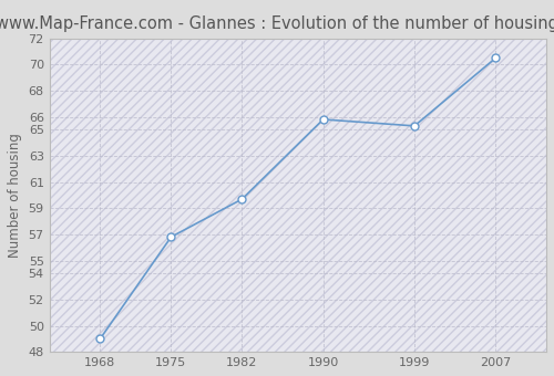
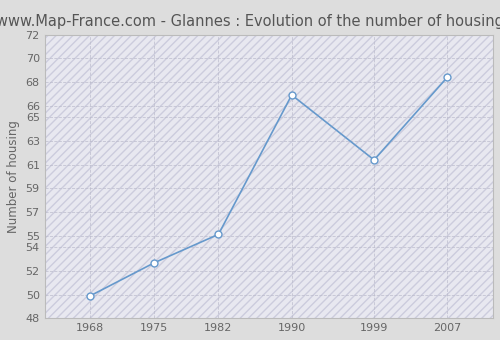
1968: 49.0 -> 49.9
1975: 56.8 -> 52.7
1982: 59.7 -> 55.1
1990: 65.8 -> 66.9
1999: 65.3 -> 61.4
2007: 70.5 -> 68.4
